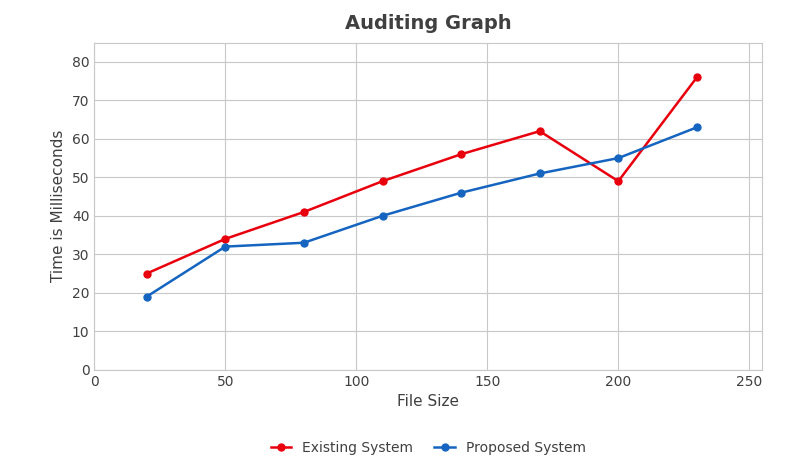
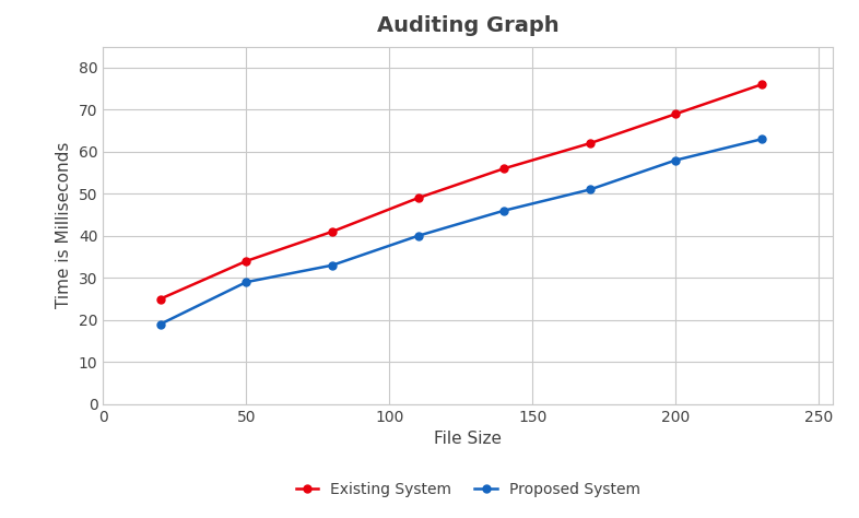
Proposed System/50: 32 -> 29
Existing System/200: 49 -> 69
Proposed System/200: 55 -> 58
